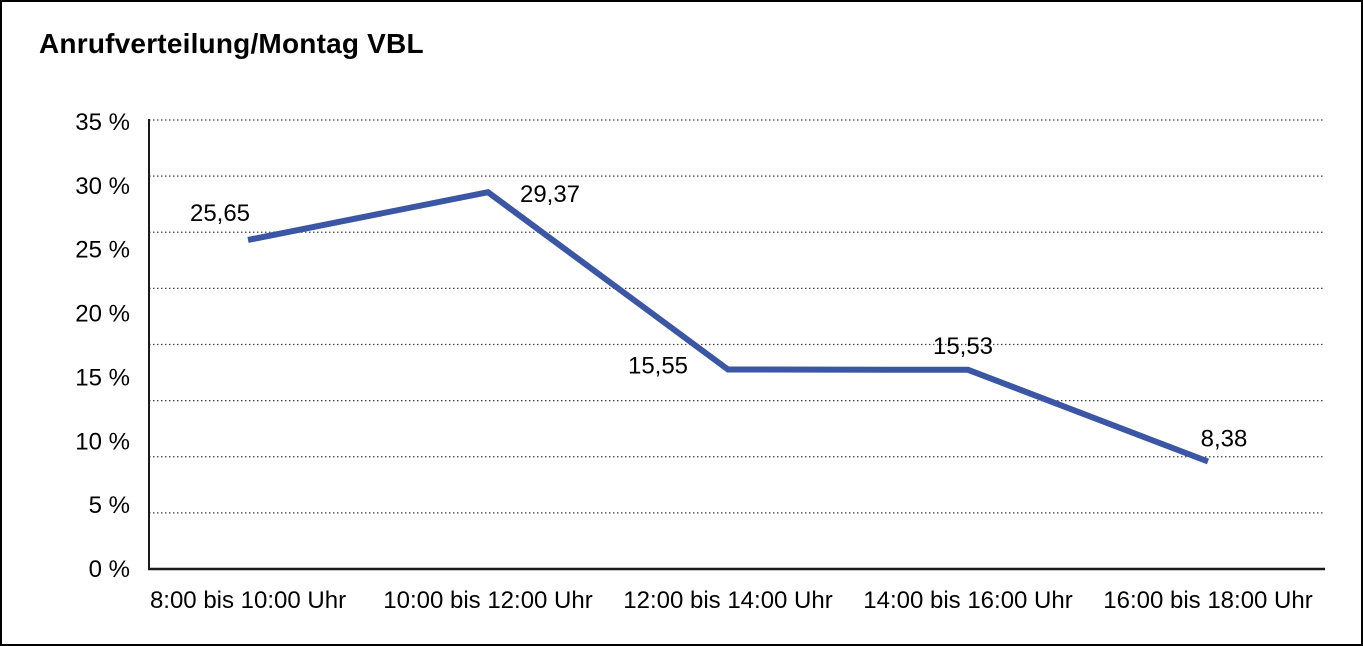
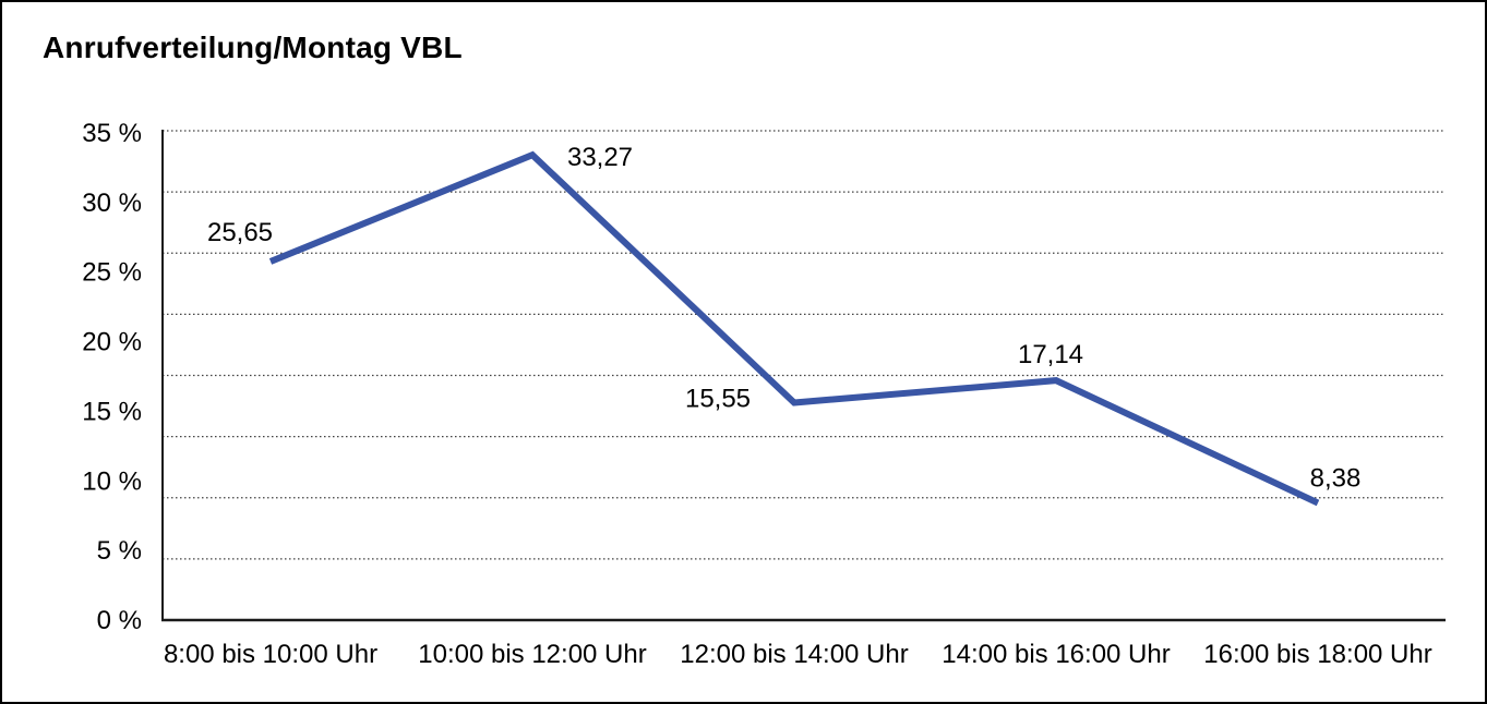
10:00 bis 12:00 Uhr: 29,37 -> 33,27
14:00 bis 16:00 Uhr: 15,53 -> 17,14
